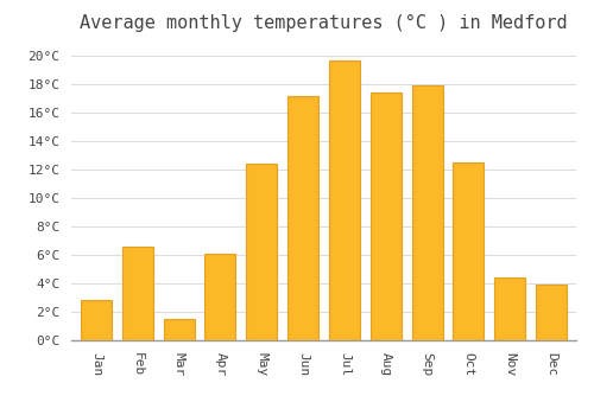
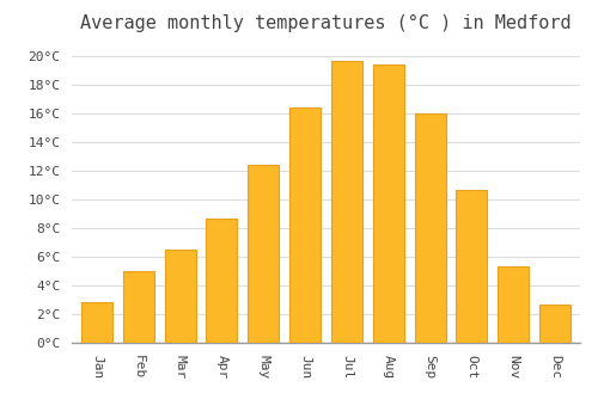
Feb: 6.6°C -> 5.0°C
Mar: 1.5°C -> 6.5°C
Apr: 6.1°C -> 8.7°C
Jun: 17.2°C -> 16.4°C
Aug: 17.4°C -> 19.4°C
Sep: 17.9°C -> 16.0°C
Oct: 12.5°C -> 10.7°C
Nov: 4.4°C -> 5.3°C
Dec: 3.9°C -> 2.7°C
